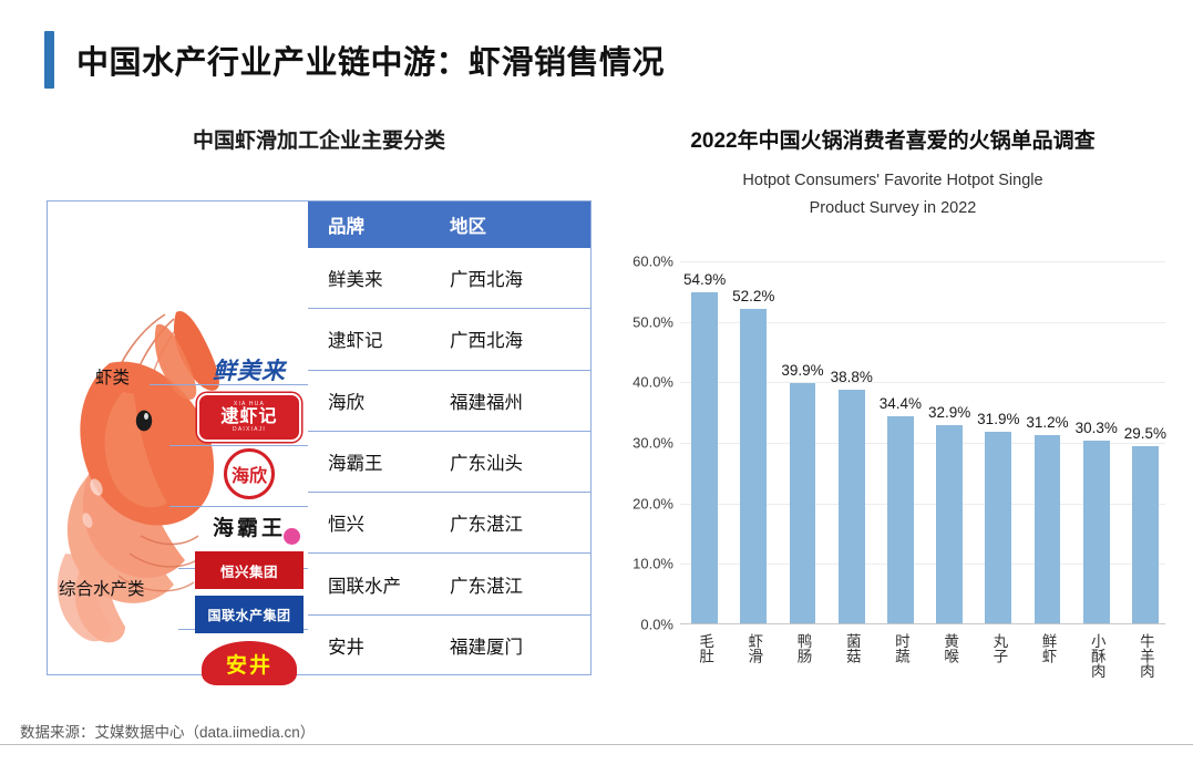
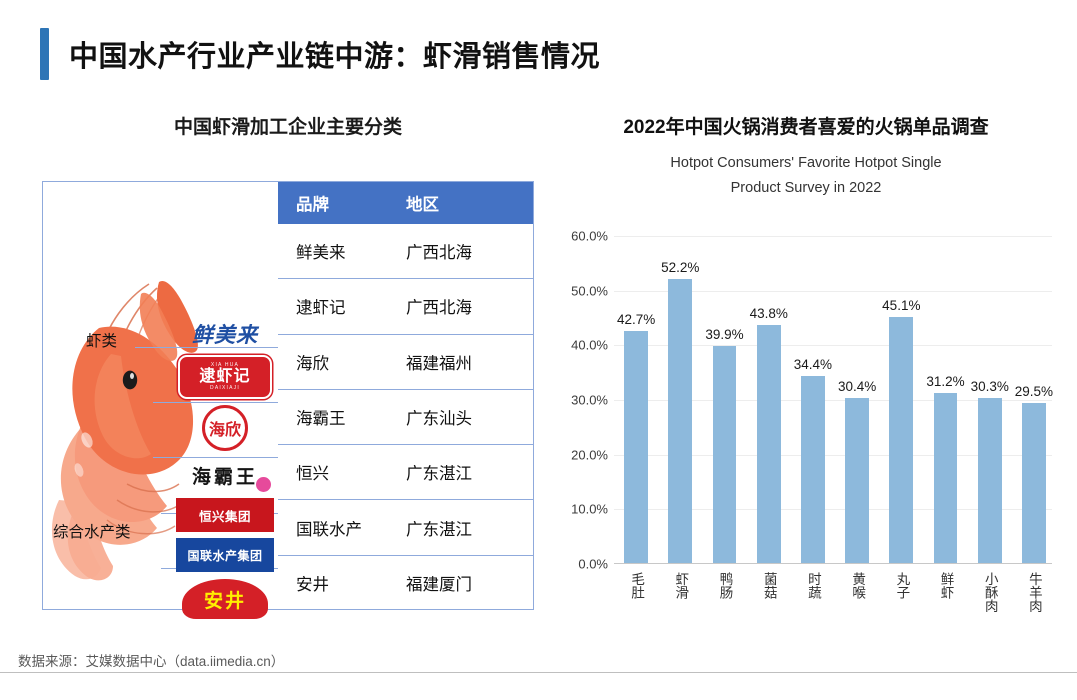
毛肚: 54.9% -> 42.7%
菌菇: 38.8% -> 43.8%
黄喉: 32.9% -> 30.4%
丸子: 31.9% -> 45.1%
